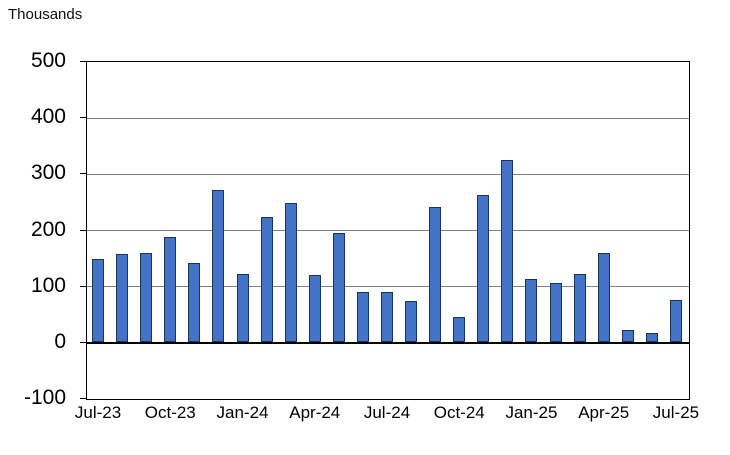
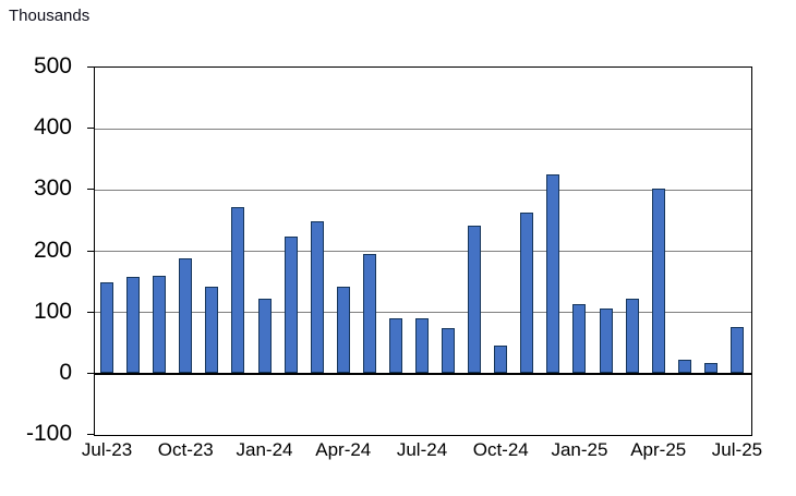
Apr-24: 120 -> 140
Apr-25: 160 -> 300
